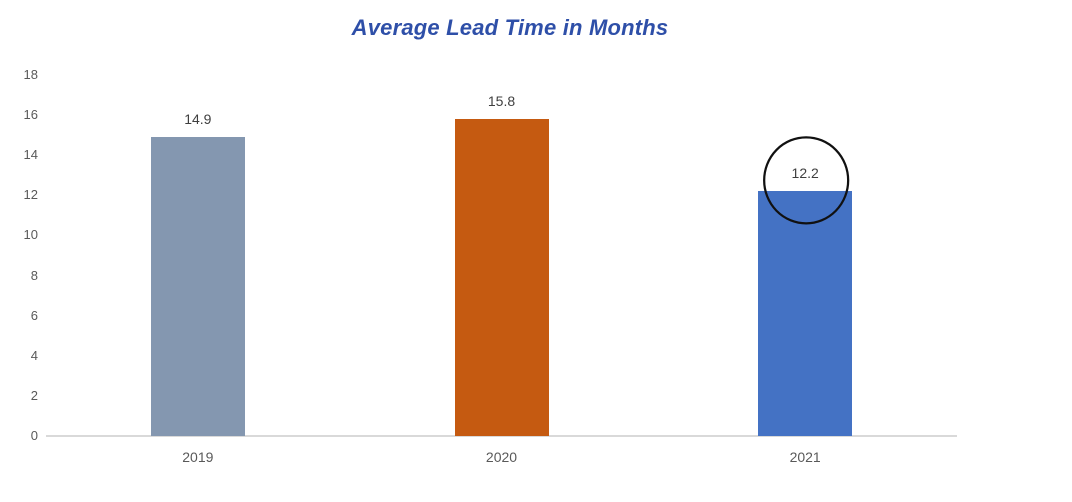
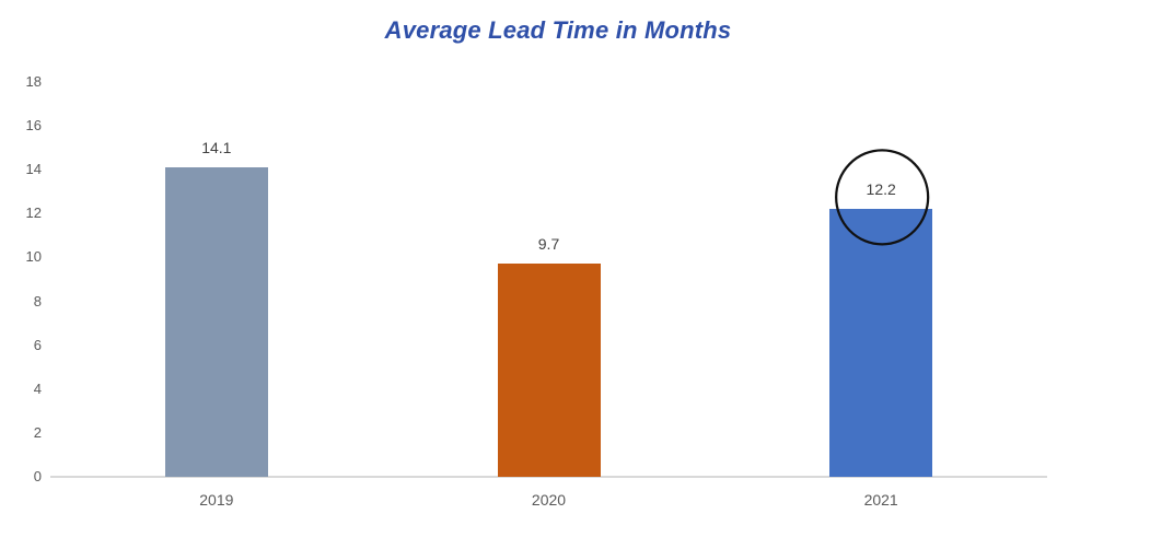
2019: 14.9 -> 14.1
2020: 15.8 -> 9.7
